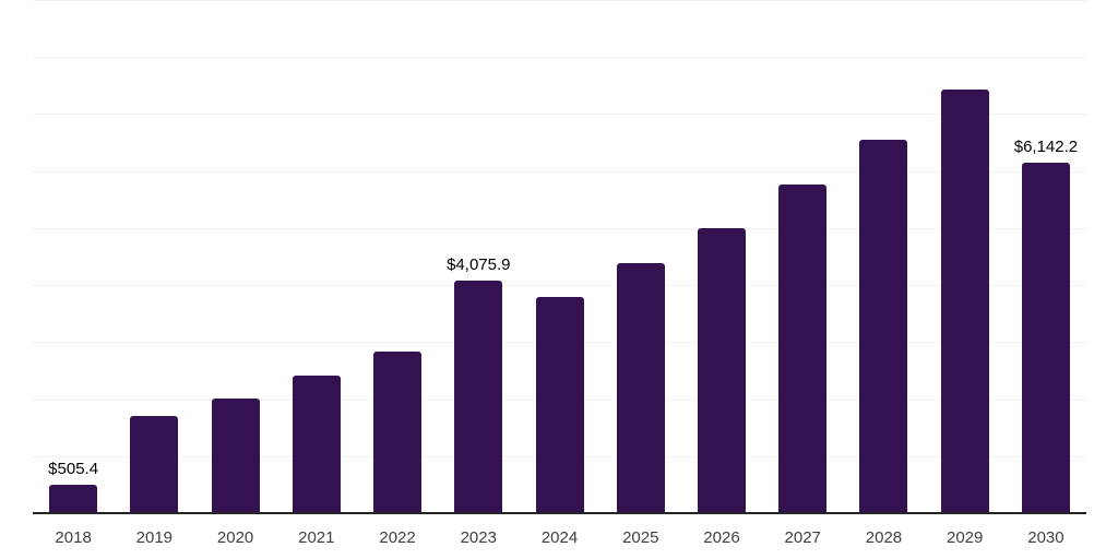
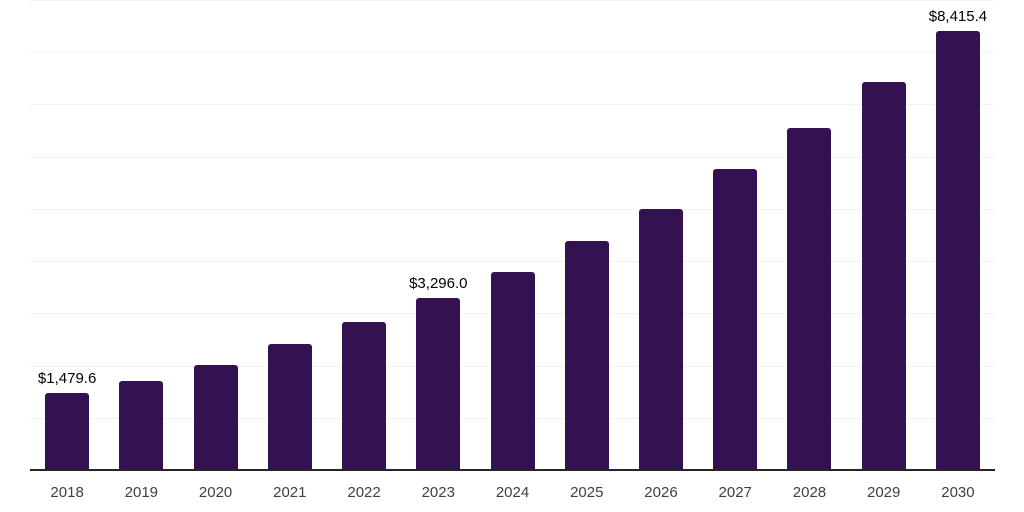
2018: $505.4 -> $1,479.6
2023: $4,075.9 -> $3,296.0
2030: $6,142.2 -> $8,415.4
